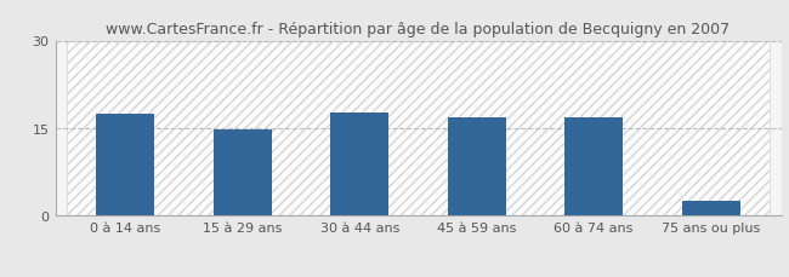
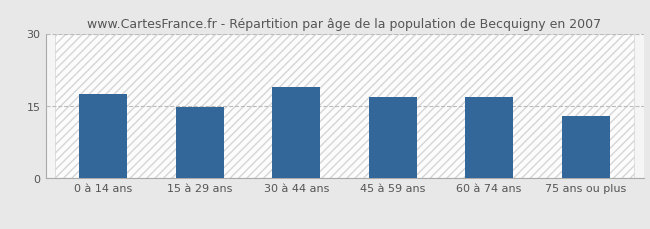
30 à 44 ans: 17.6 -> 19.0
75 ans ou plus: 2.5 -> 13.0
